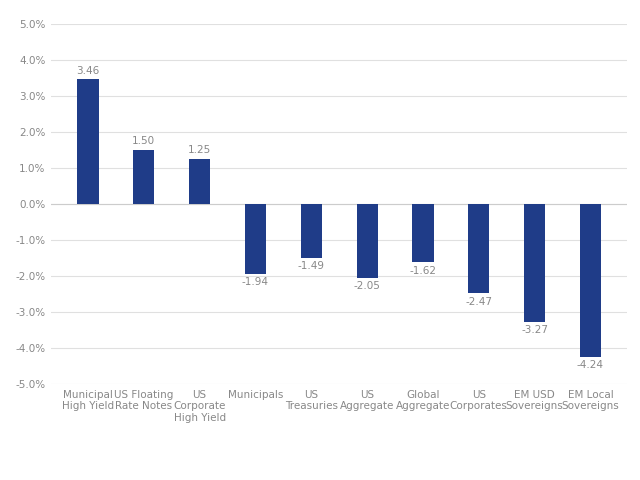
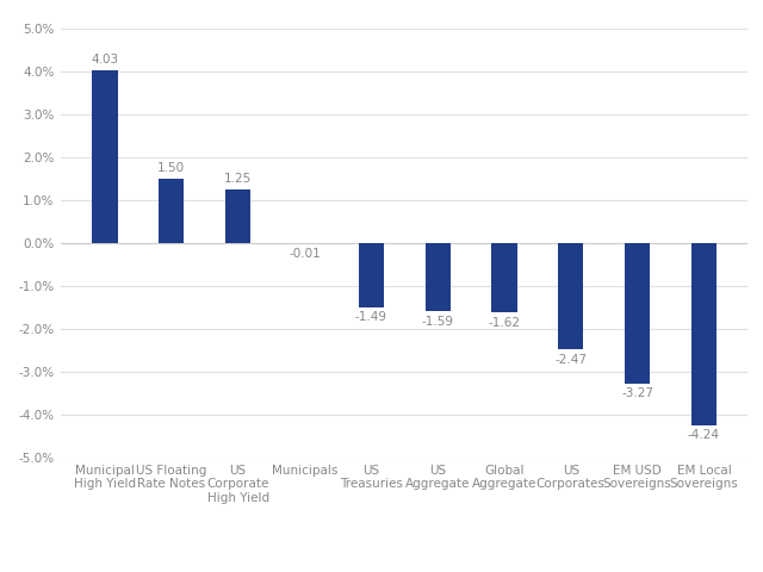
Municipal High Yield: 3.46 -> 4.03
Municipals: -1.94 -> -0.01
US Aggregate: -2.05 -> -1.59
